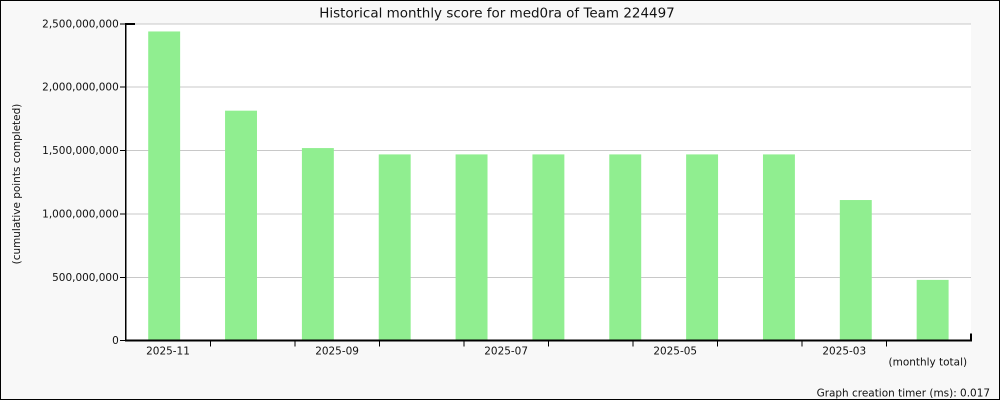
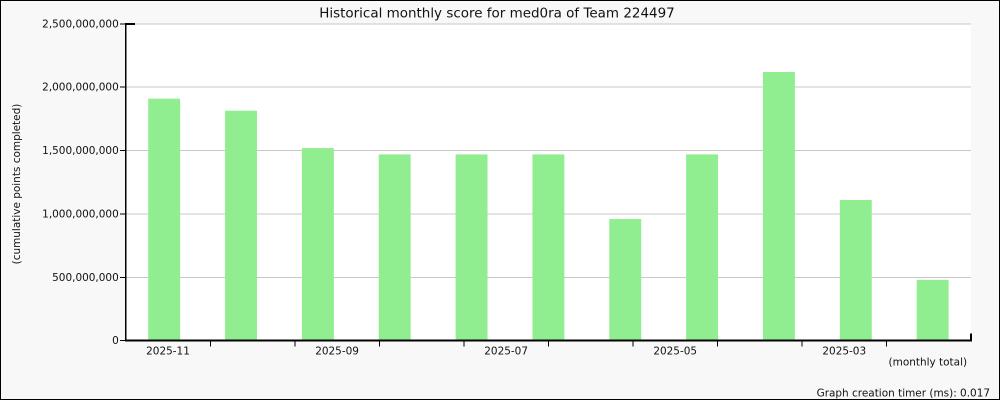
2025-11: 2440000000 -> 1910000000
2025-05: 1470000000 -> 960000000
2025-03: 1470000000 -> 2120000000
